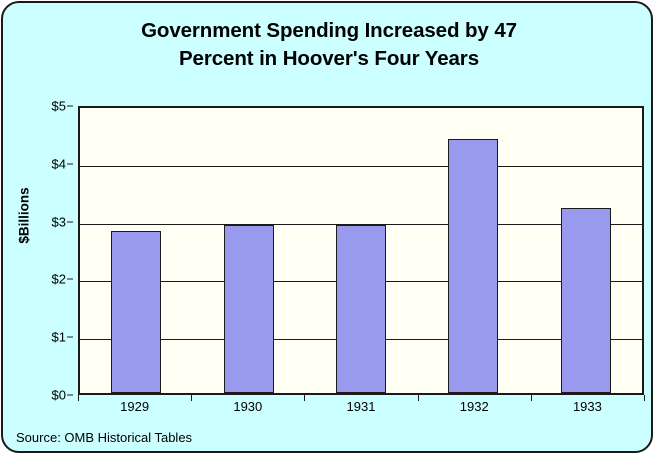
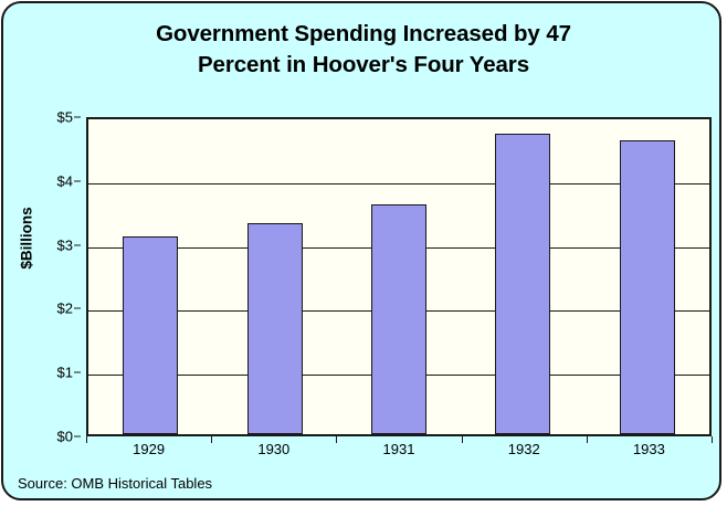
1929: $2.8 -> $3.1
1930: $2.9 -> $3.3
1931: $2.9 -> $3.6
1932: $4.4 -> $4.7
1933: $3.2 -> $4.6
